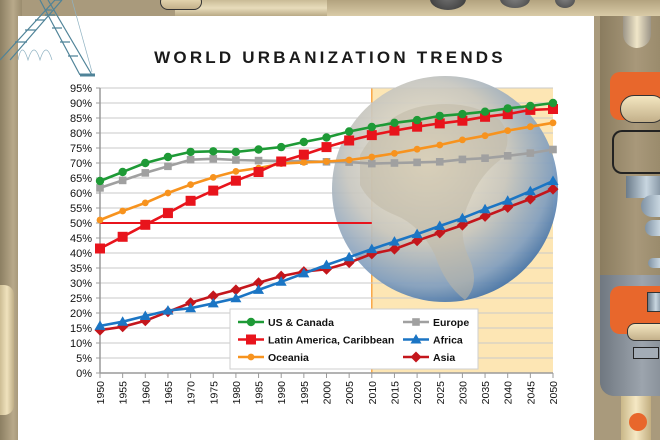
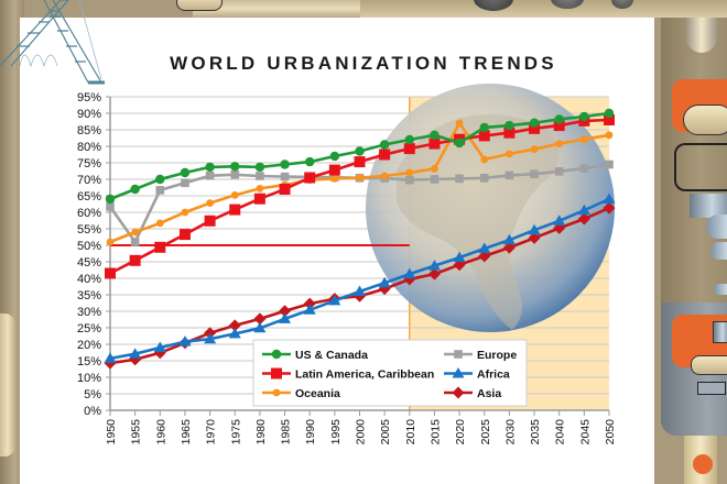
Europe/1955: 64% -> 51%
US & Canada/2020: 84% -> 81%
Oceania/2020: 75% -> 87%
